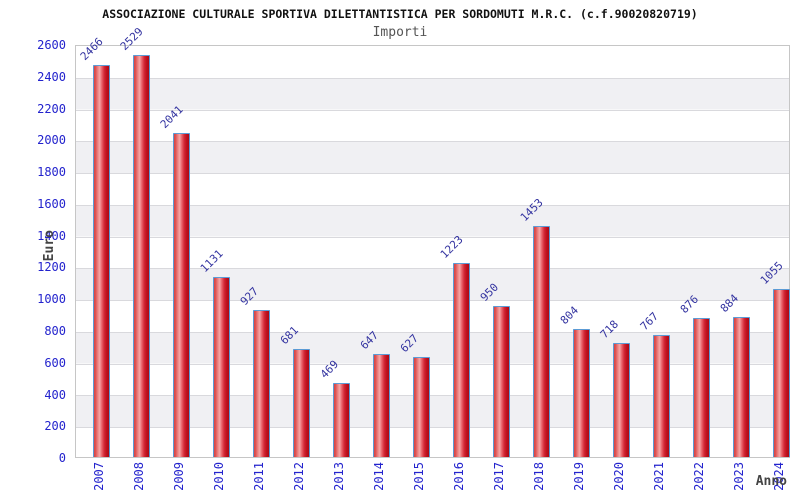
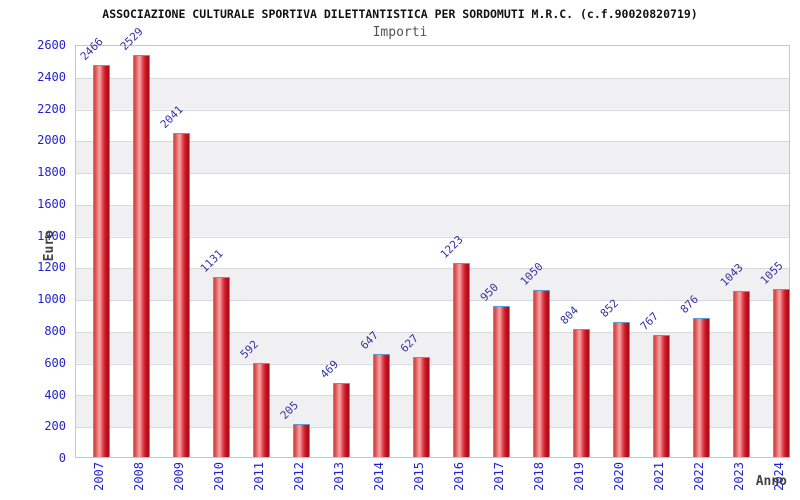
2011: 927 -> 592
2012: 681 -> 205
2018: 1453 -> 1050
2020: 718 -> 852
2023: 884 -> 1043
